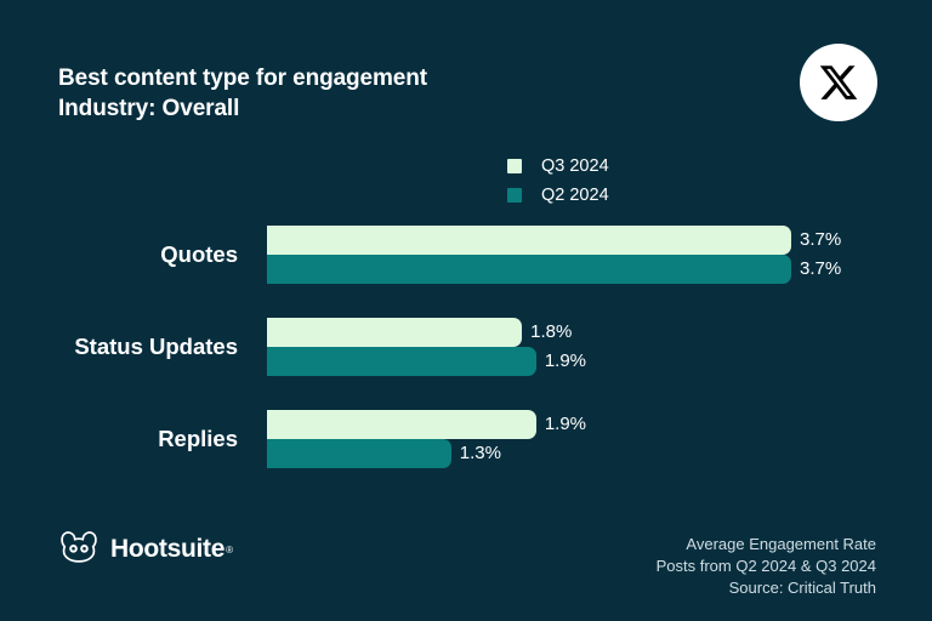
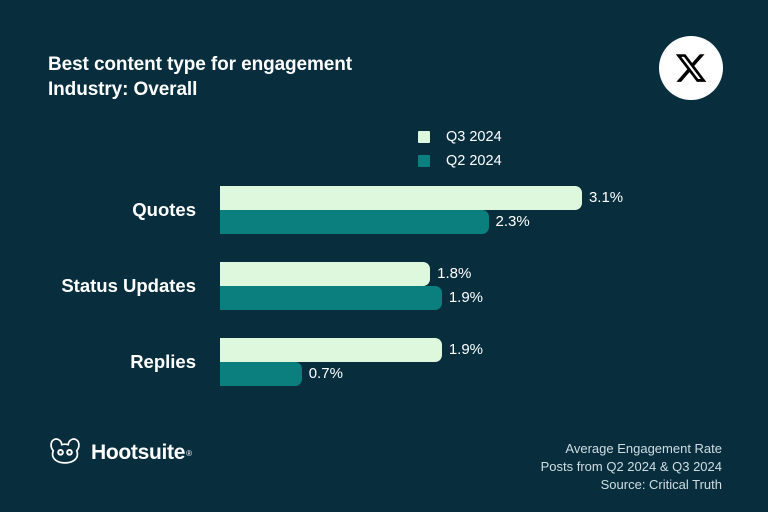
Q3 2024/Quotes: 3.7% -> 3.1%
Q2 2024/Quotes: 3.7% -> 2.3%
Q2 2024/Replies: 1.3% -> 0.7%
